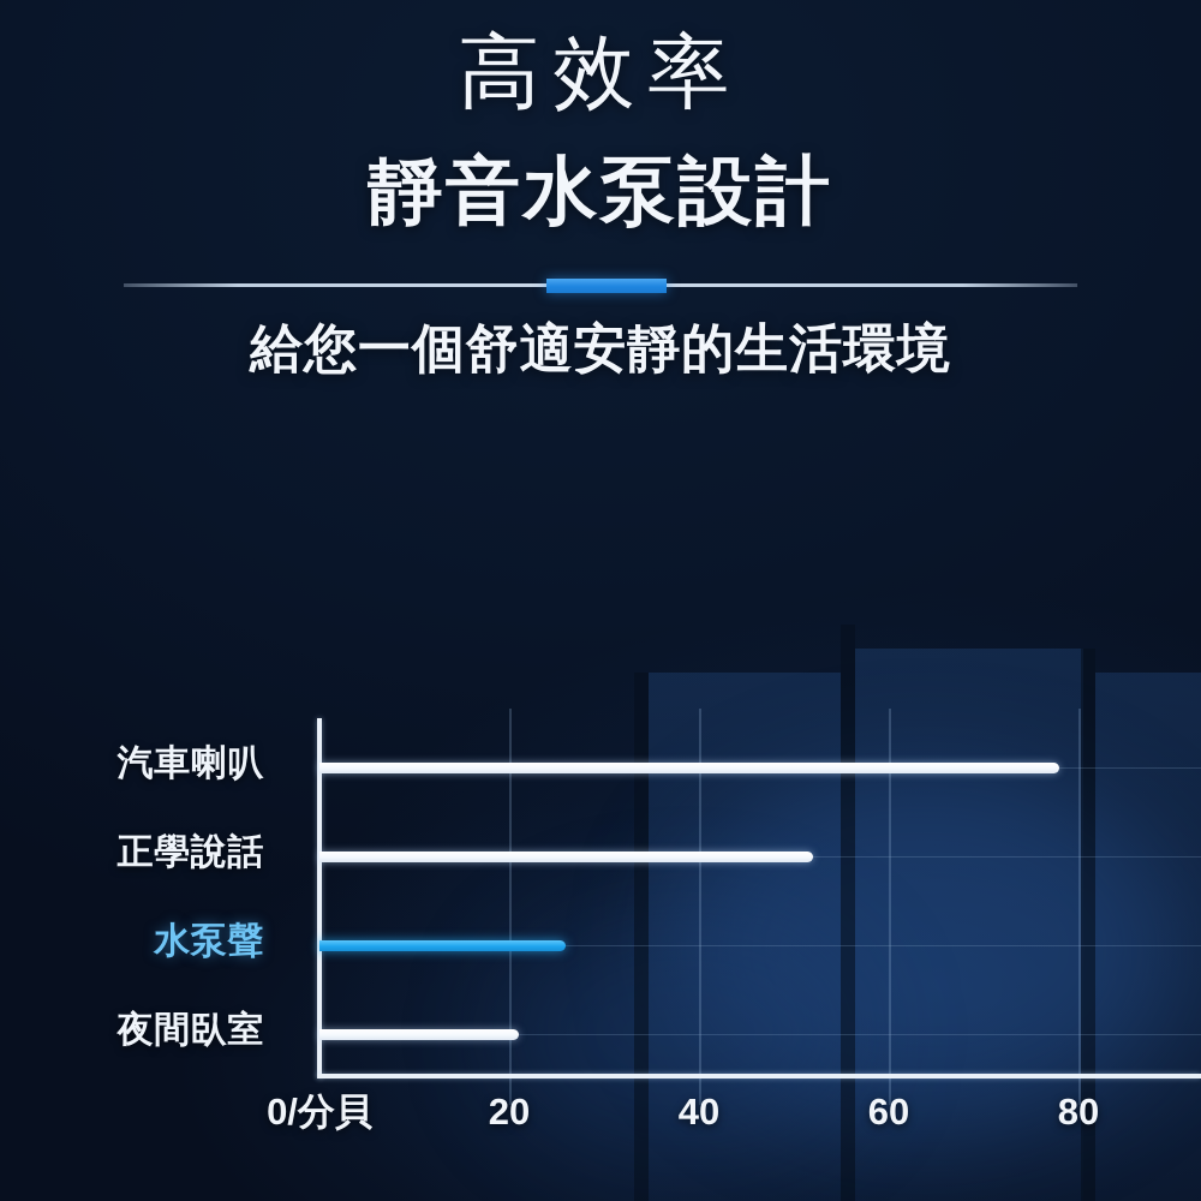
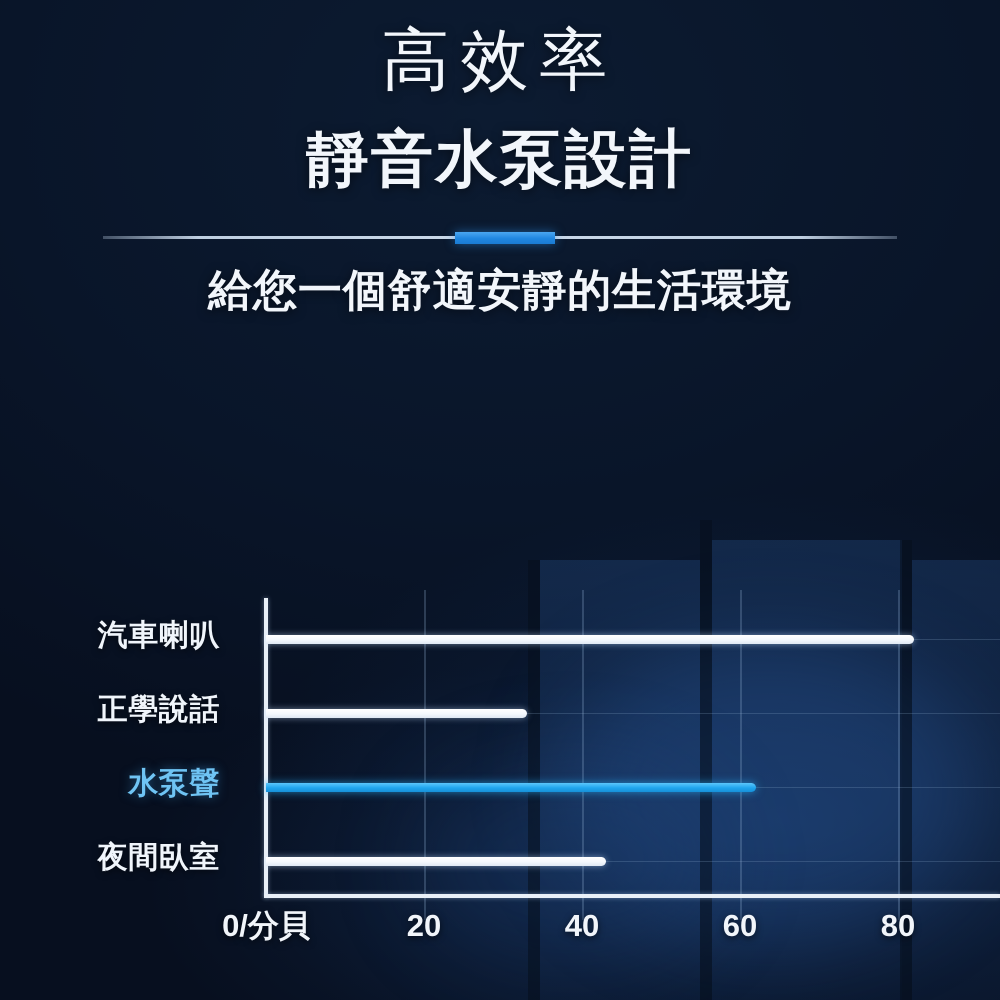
汽車喇叭: 78 -> 82
正學說話: 52 -> 33
水泵聲: 26 -> 62
夜間臥室: 21 -> 43
